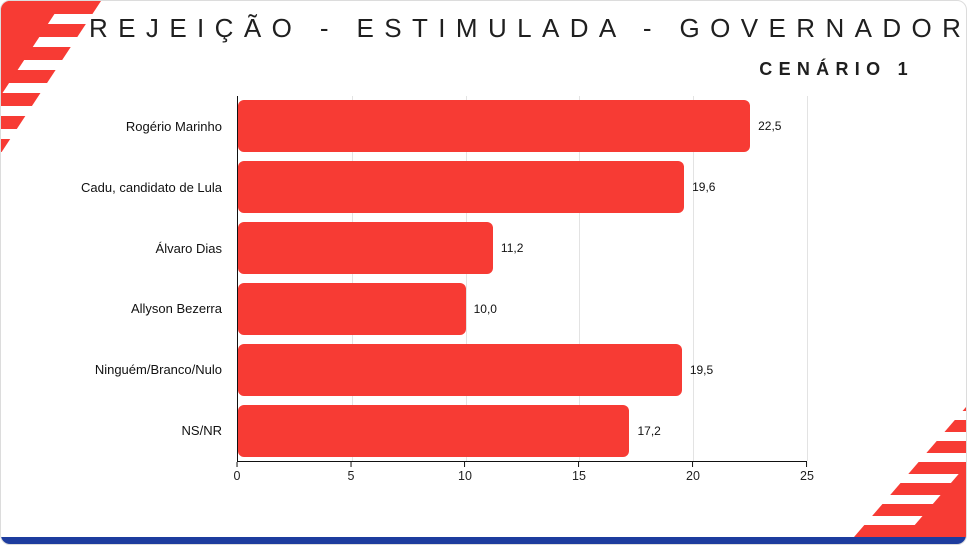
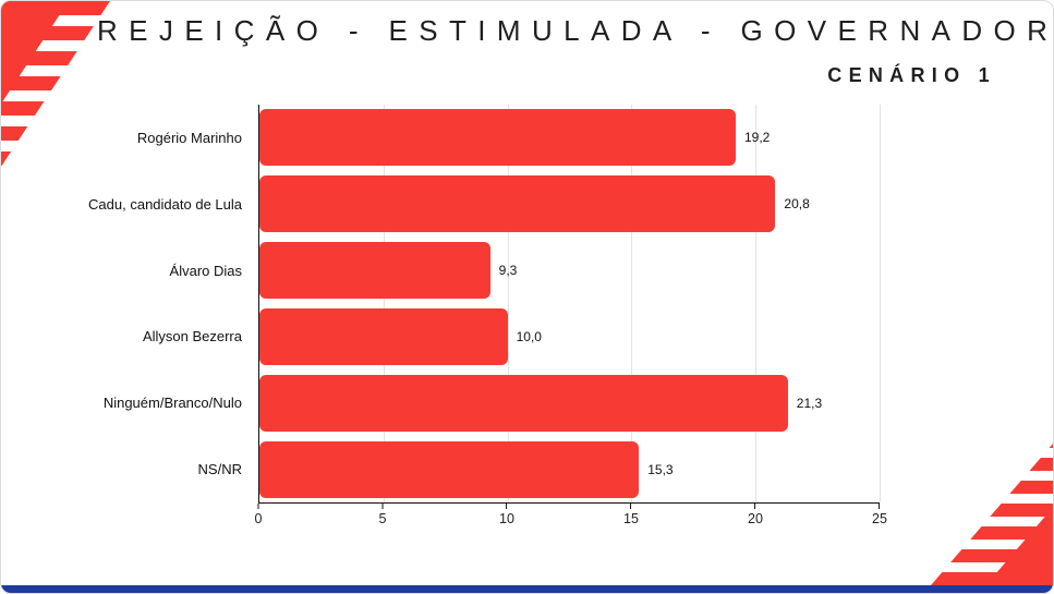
Rogério Marinho: 22,5 -> 19,2
Cadu, candidato de Lula: 19,6 -> 20,8
Álvaro Dias: 11,2 -> 9,3
Ninguém/Branco/Nulo: 19,5 -> 21,3
NS/NR: 17,2 -> 15,3
